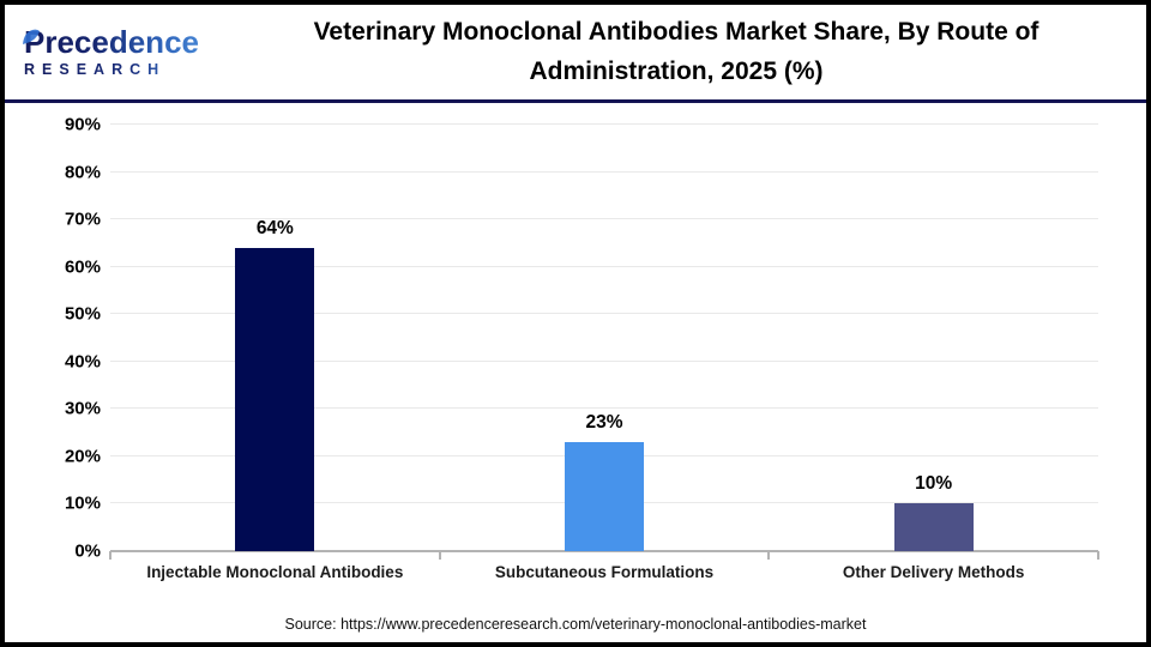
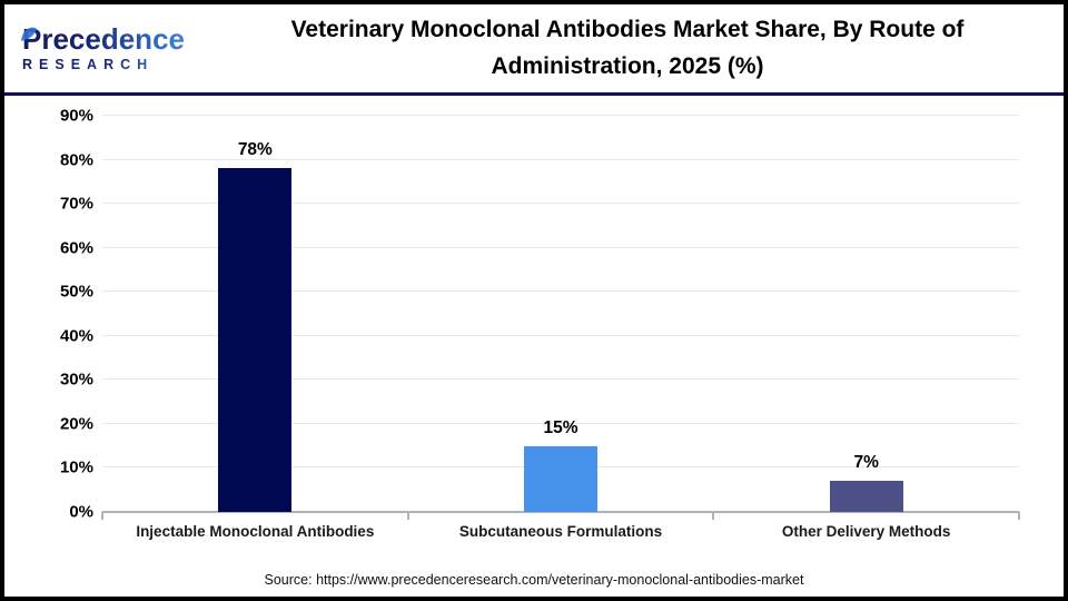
Injectable Monoclonal Antibodies: 64% -> 78%
Subcutaneous Formulations: 23% -> 15%
Other Delivery Methods: 10% -> 7%
